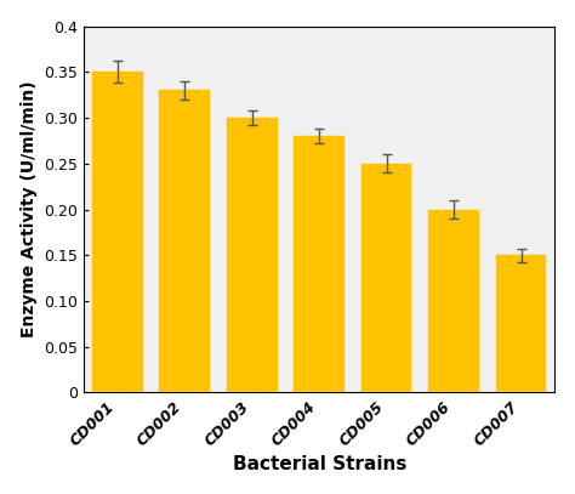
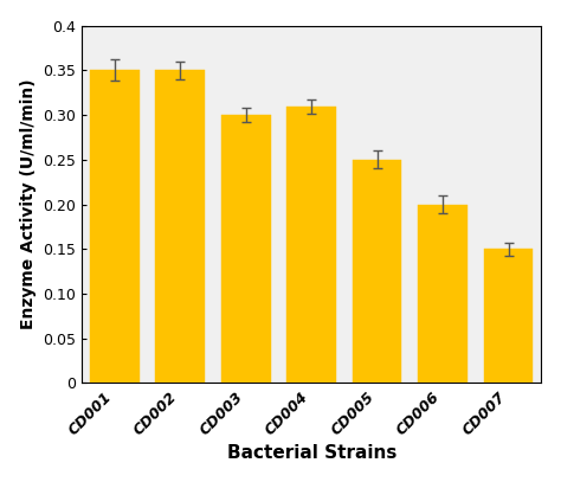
CD002: 0.33 -> 0.35
CD004: 0.28 -> 0.31
